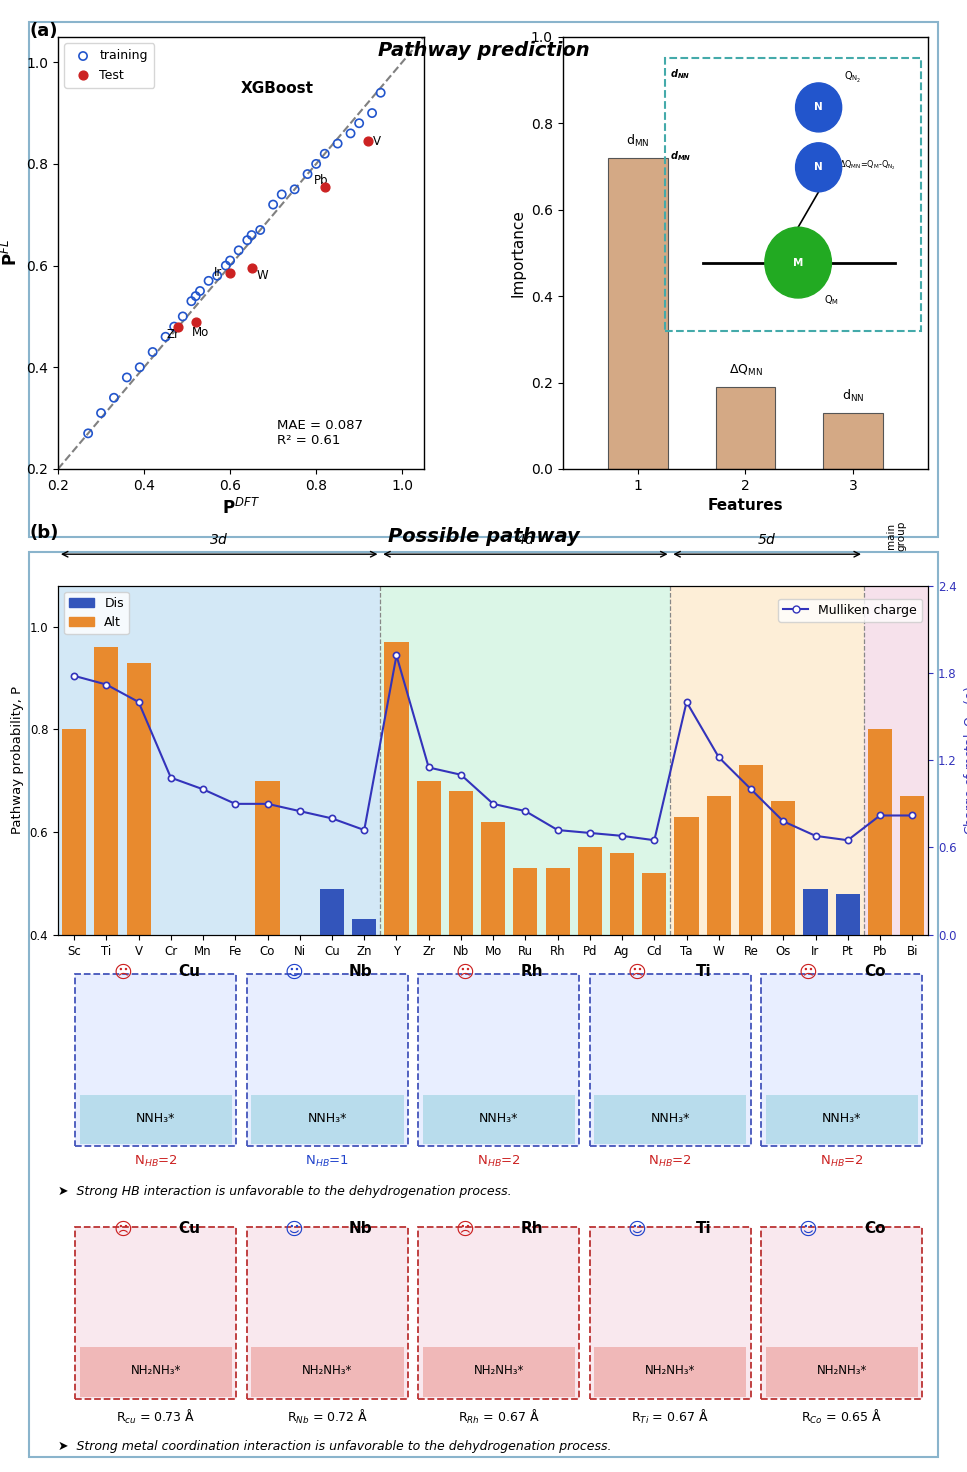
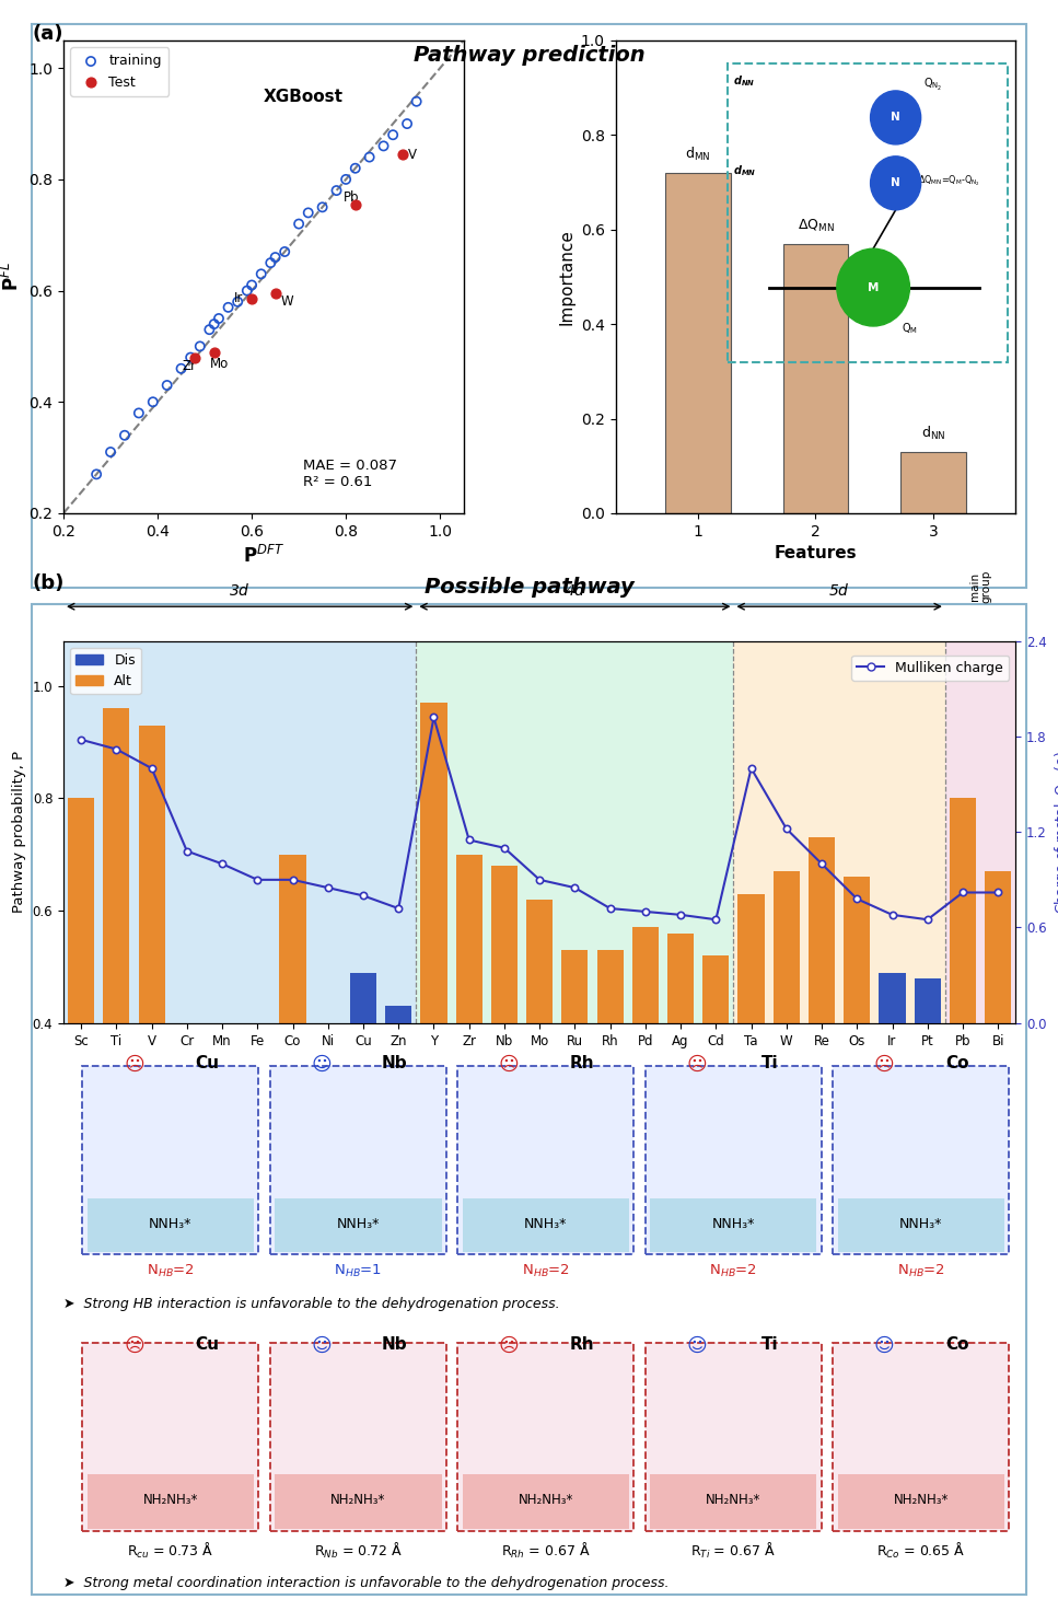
2: 0.19 -> 0.57
